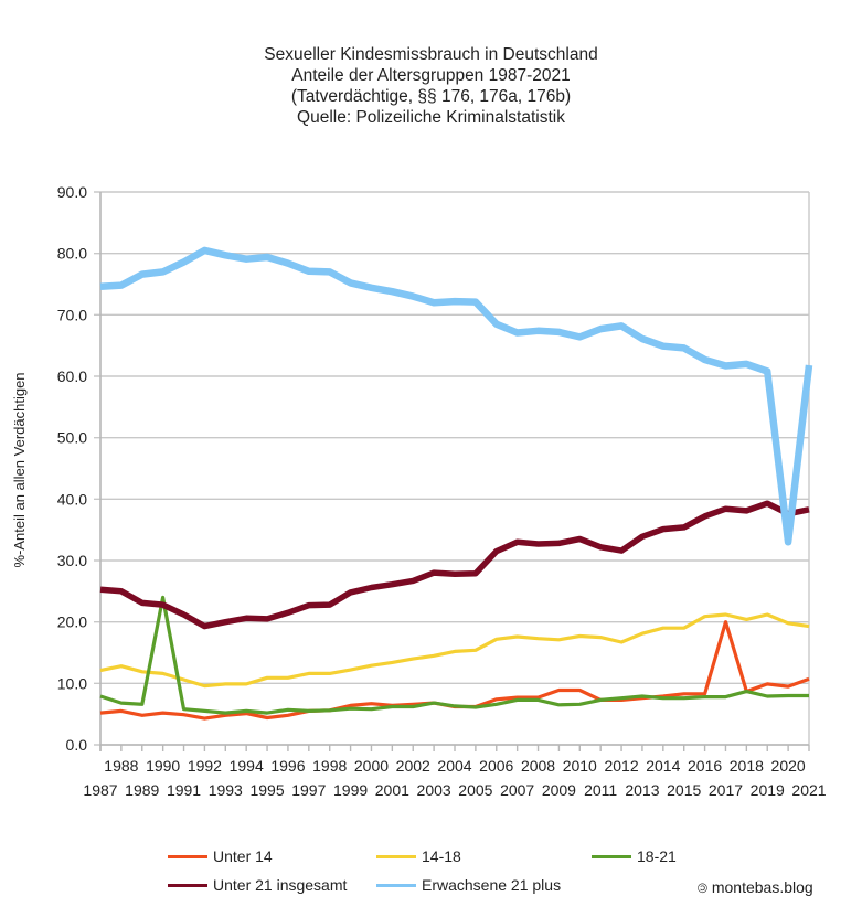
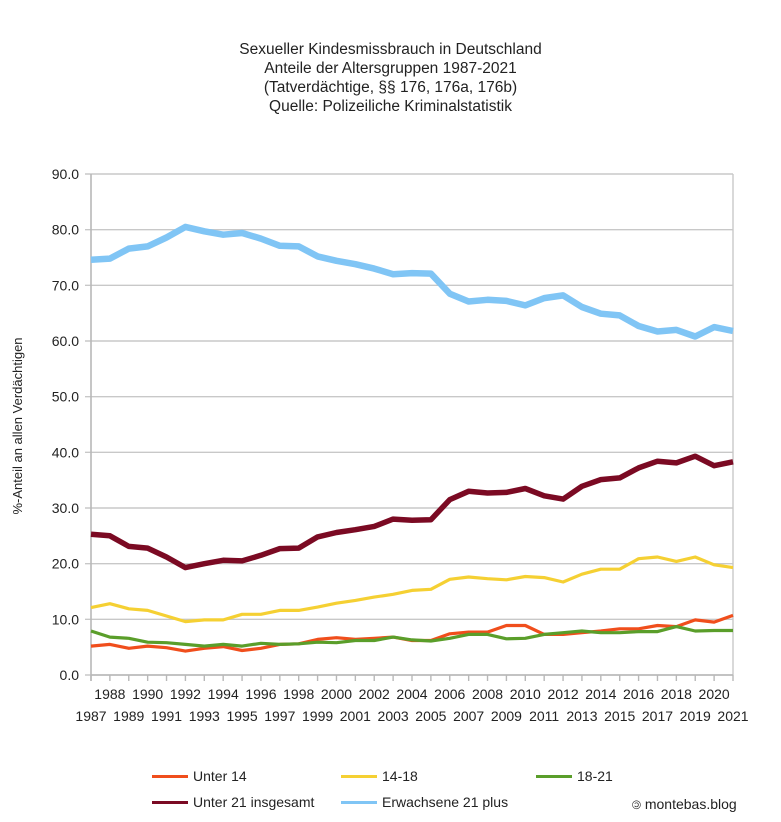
18-21/1990: 24 -> 6
Unter 14/2017: 20 -> 9
Erwachsene 21 plus/2020: 33 -> 62
